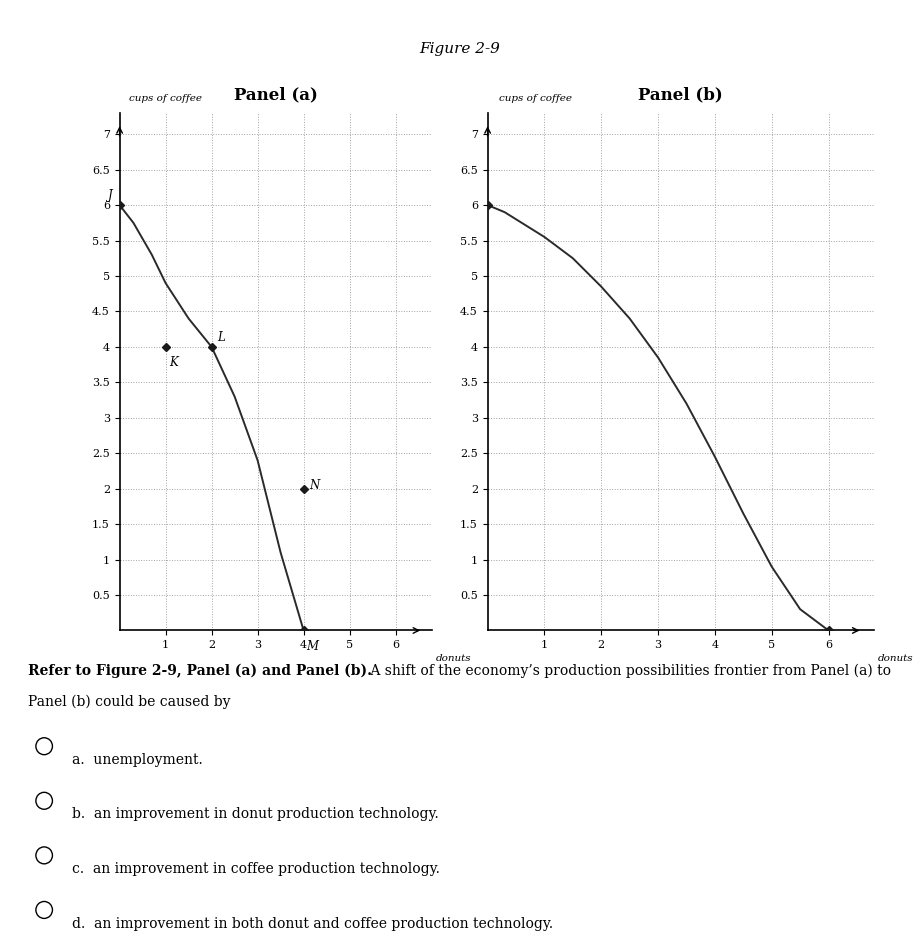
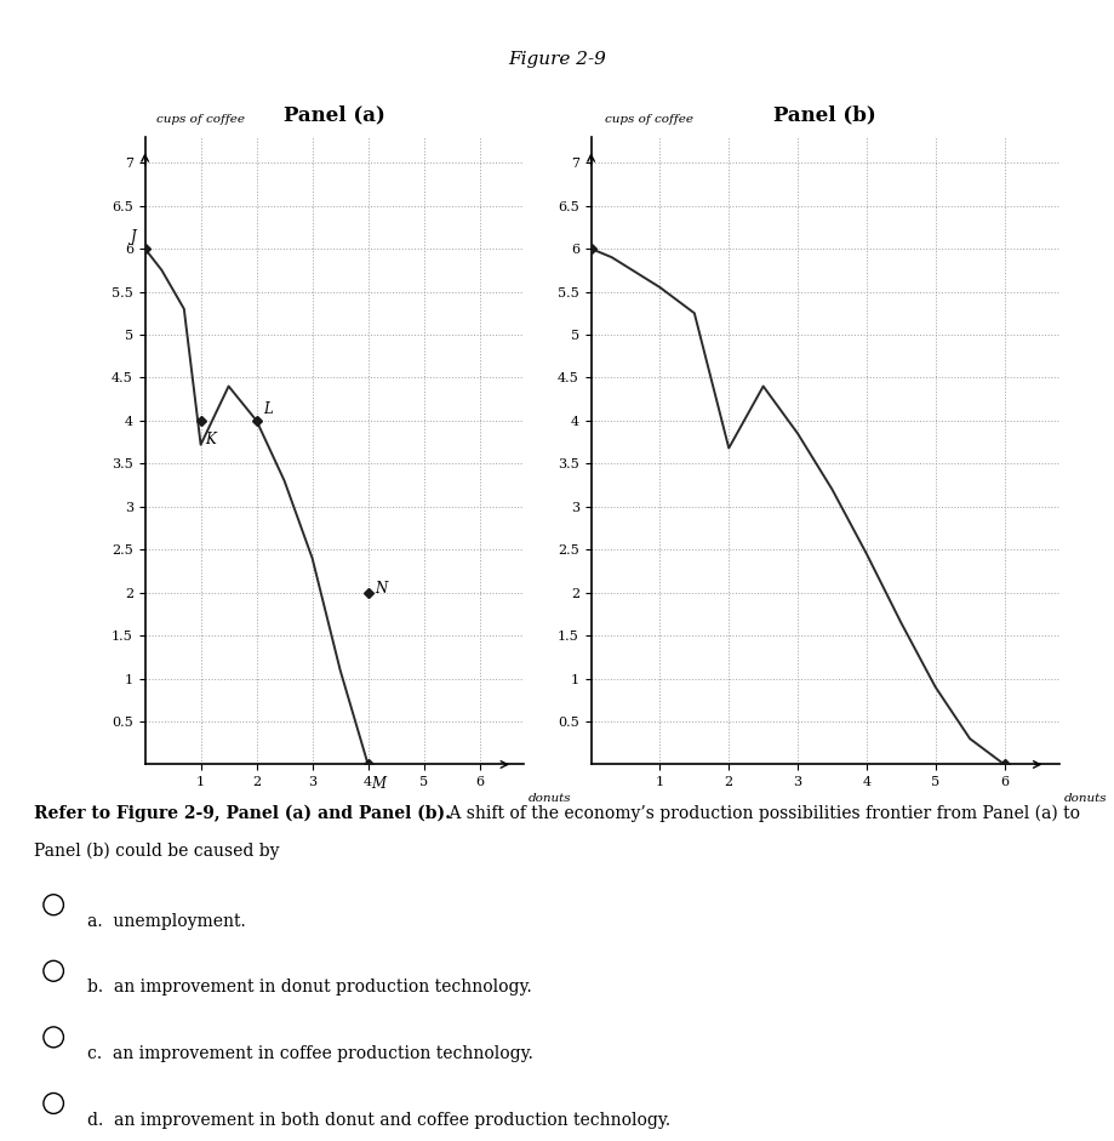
Panel (a)/1: 4.90 -> 3.72
Panel (b)/2: 4.85 -> 3.68
